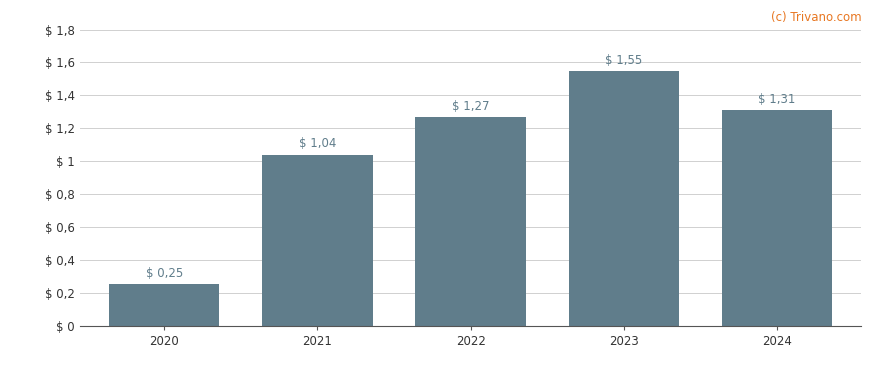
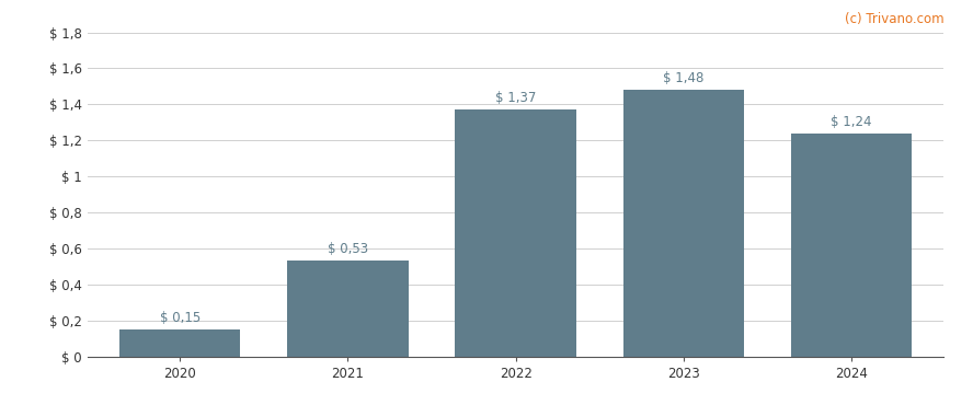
2020: 0,25 -> 0,15
2021: 1,04 -> 0,53
2022: 1,27 -> 1,37
2023: 1,55 -> 1,48
2024: 1,31 -> 1,24
